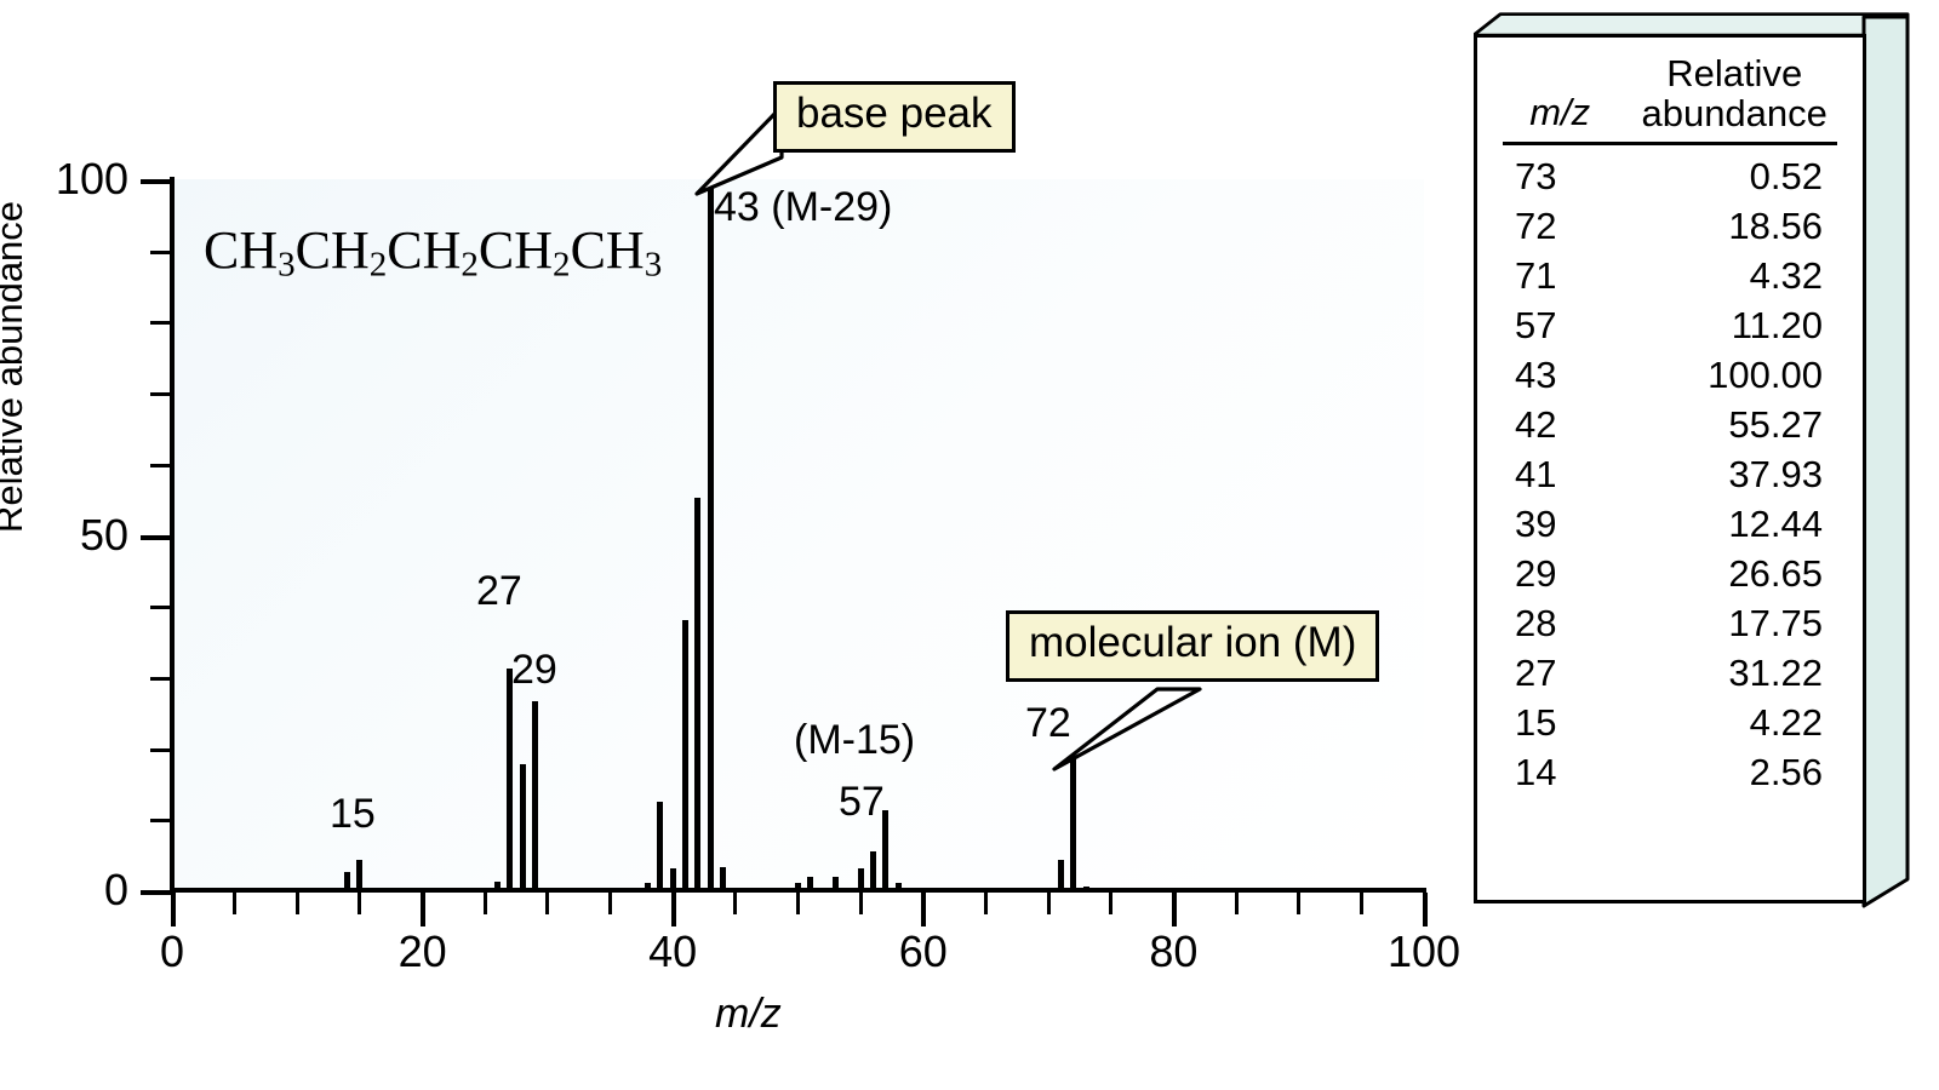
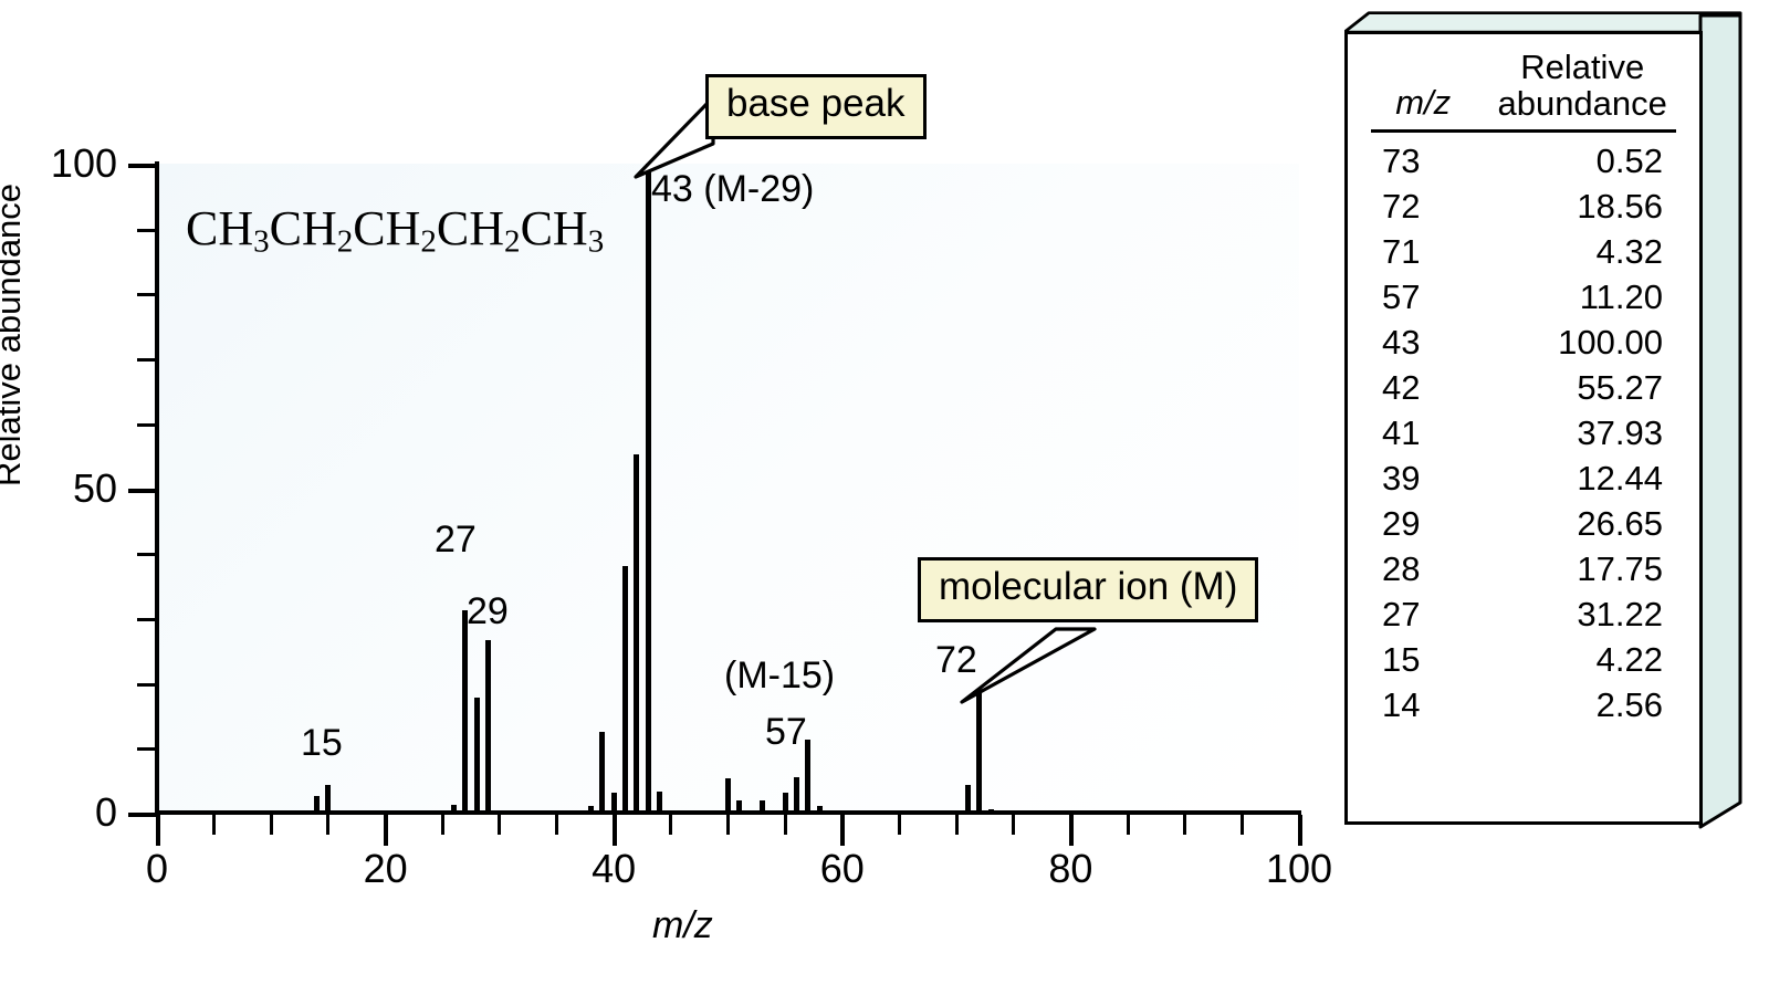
50: 1.0 -> 5.2
